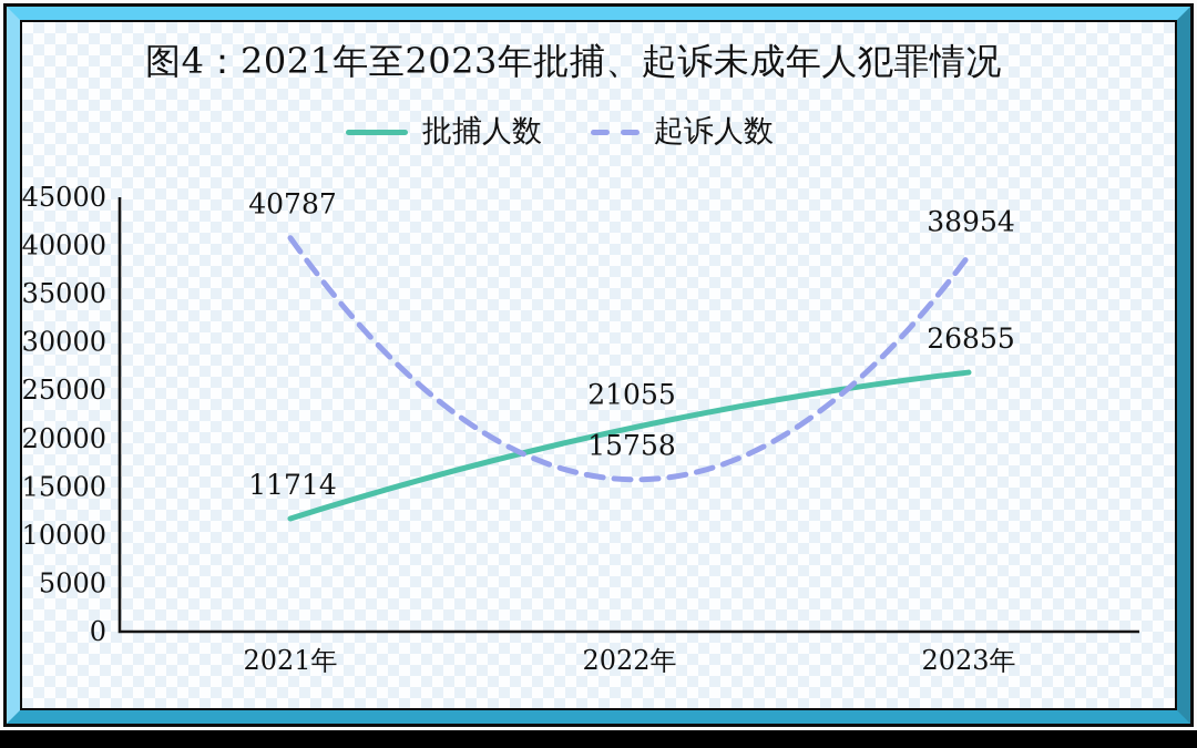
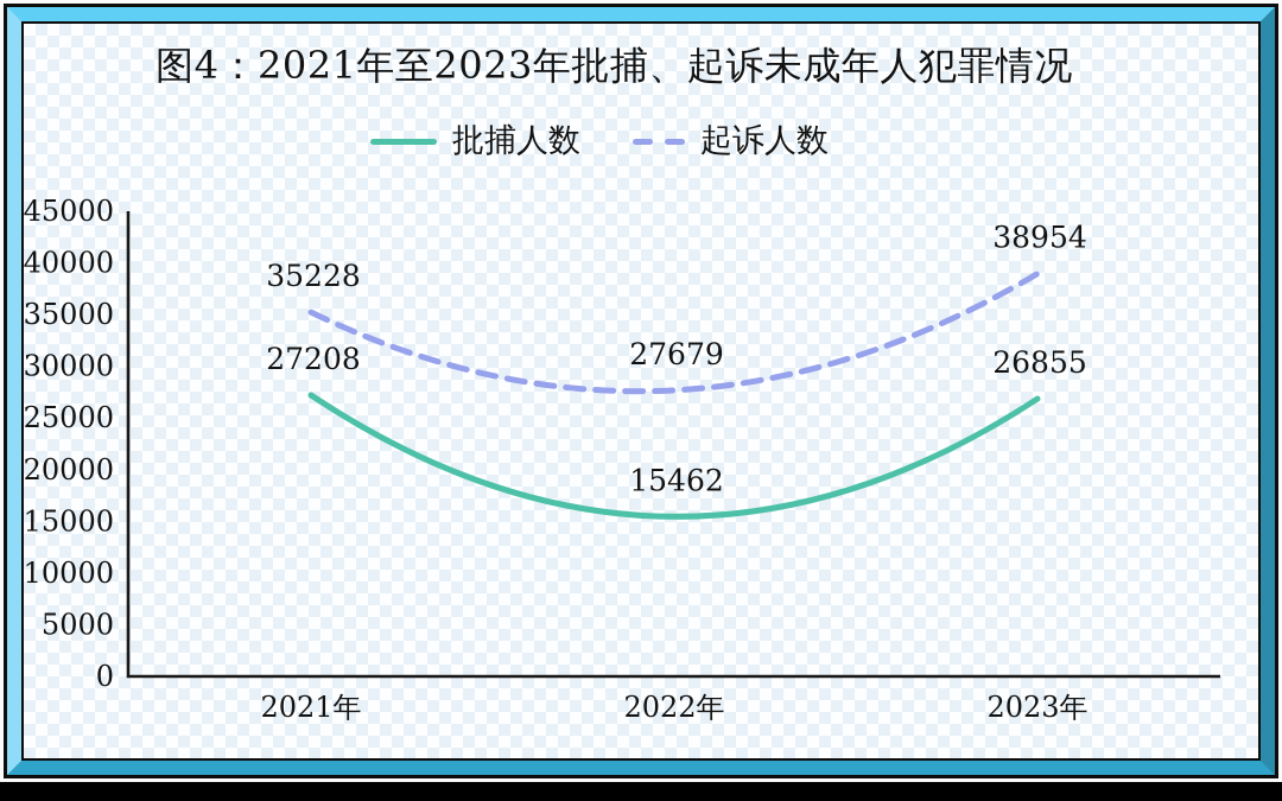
批捕人数/2021年: 11714 -> 27208
起诉人数/2021年: 40787 -> 35228
批捕人数/2022年: 21055 -> 15462
起诉人数/2022年: 15758 -> 27679
